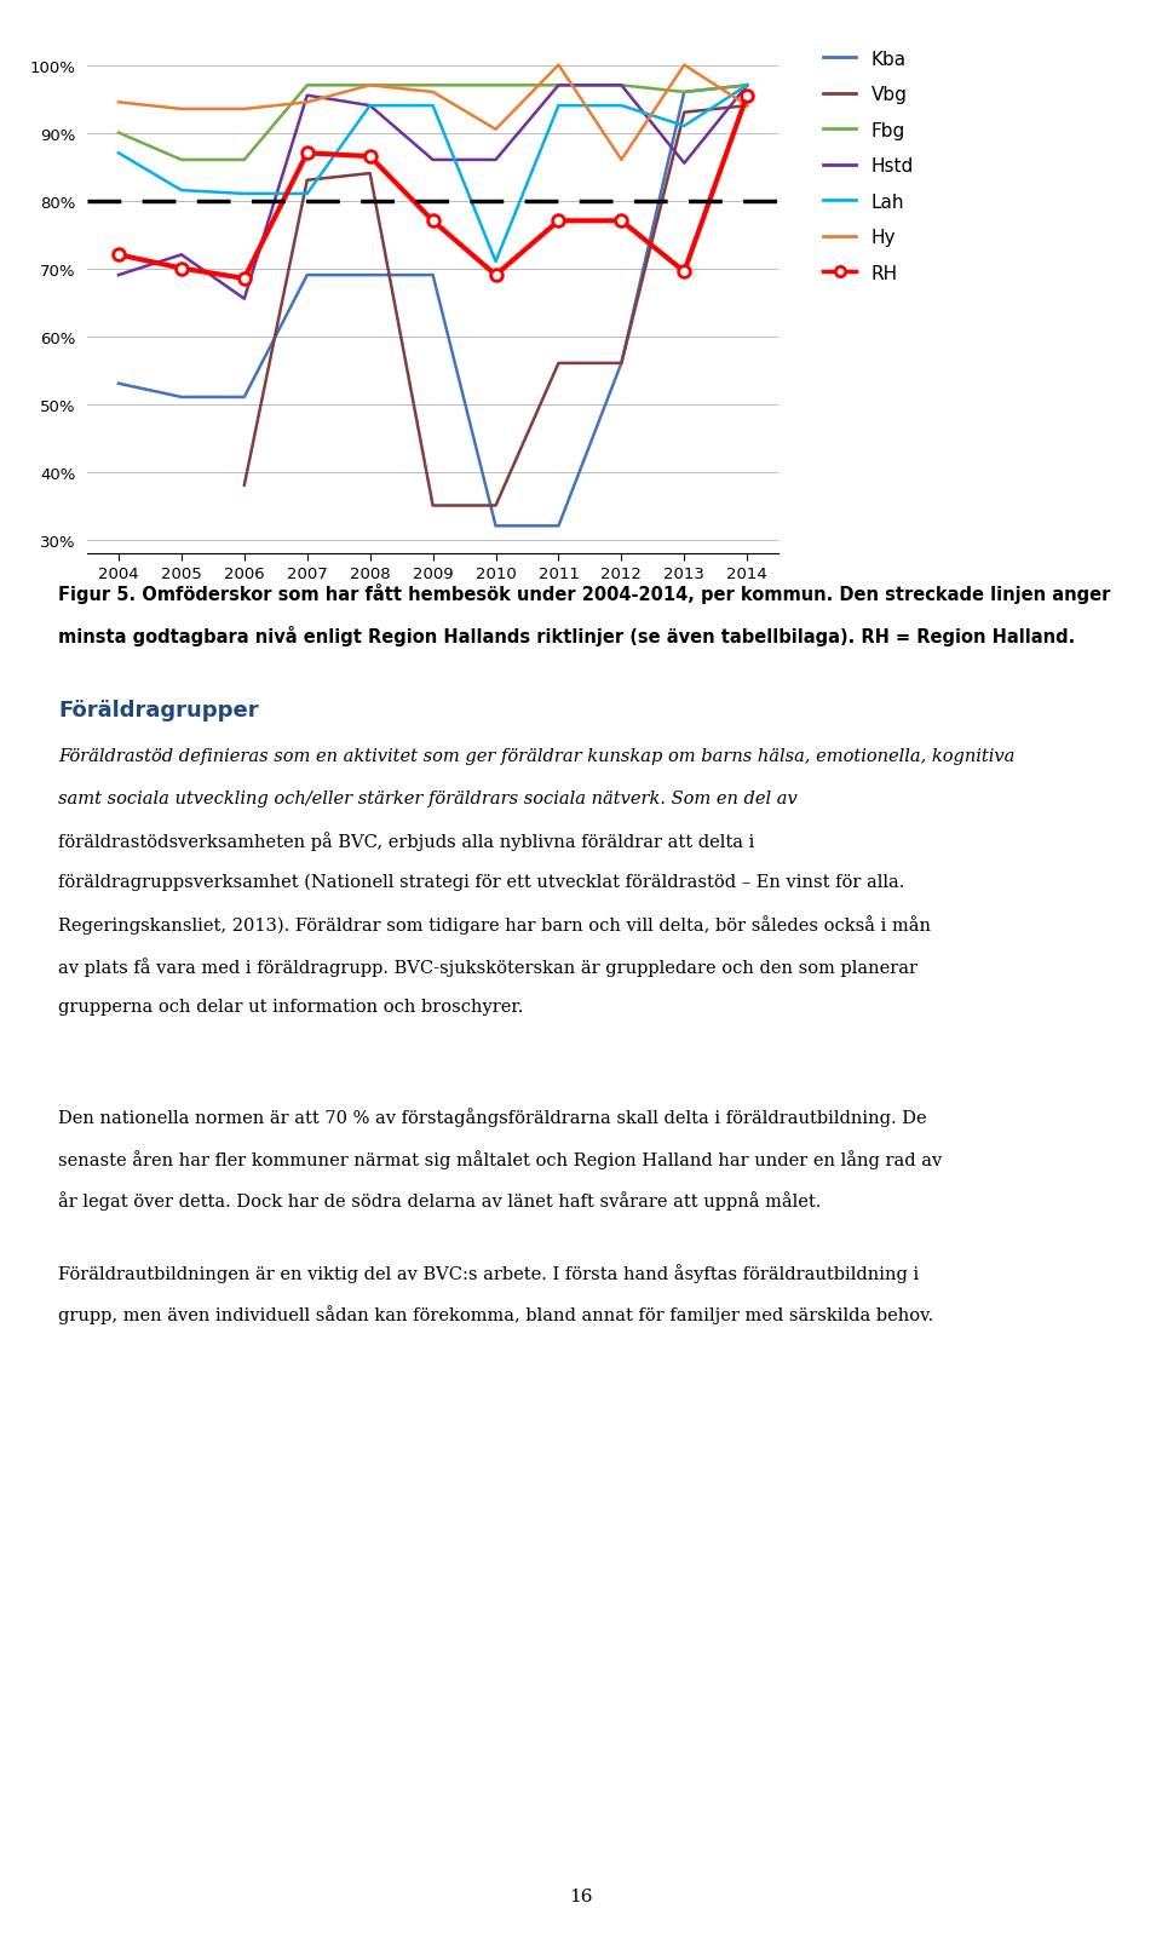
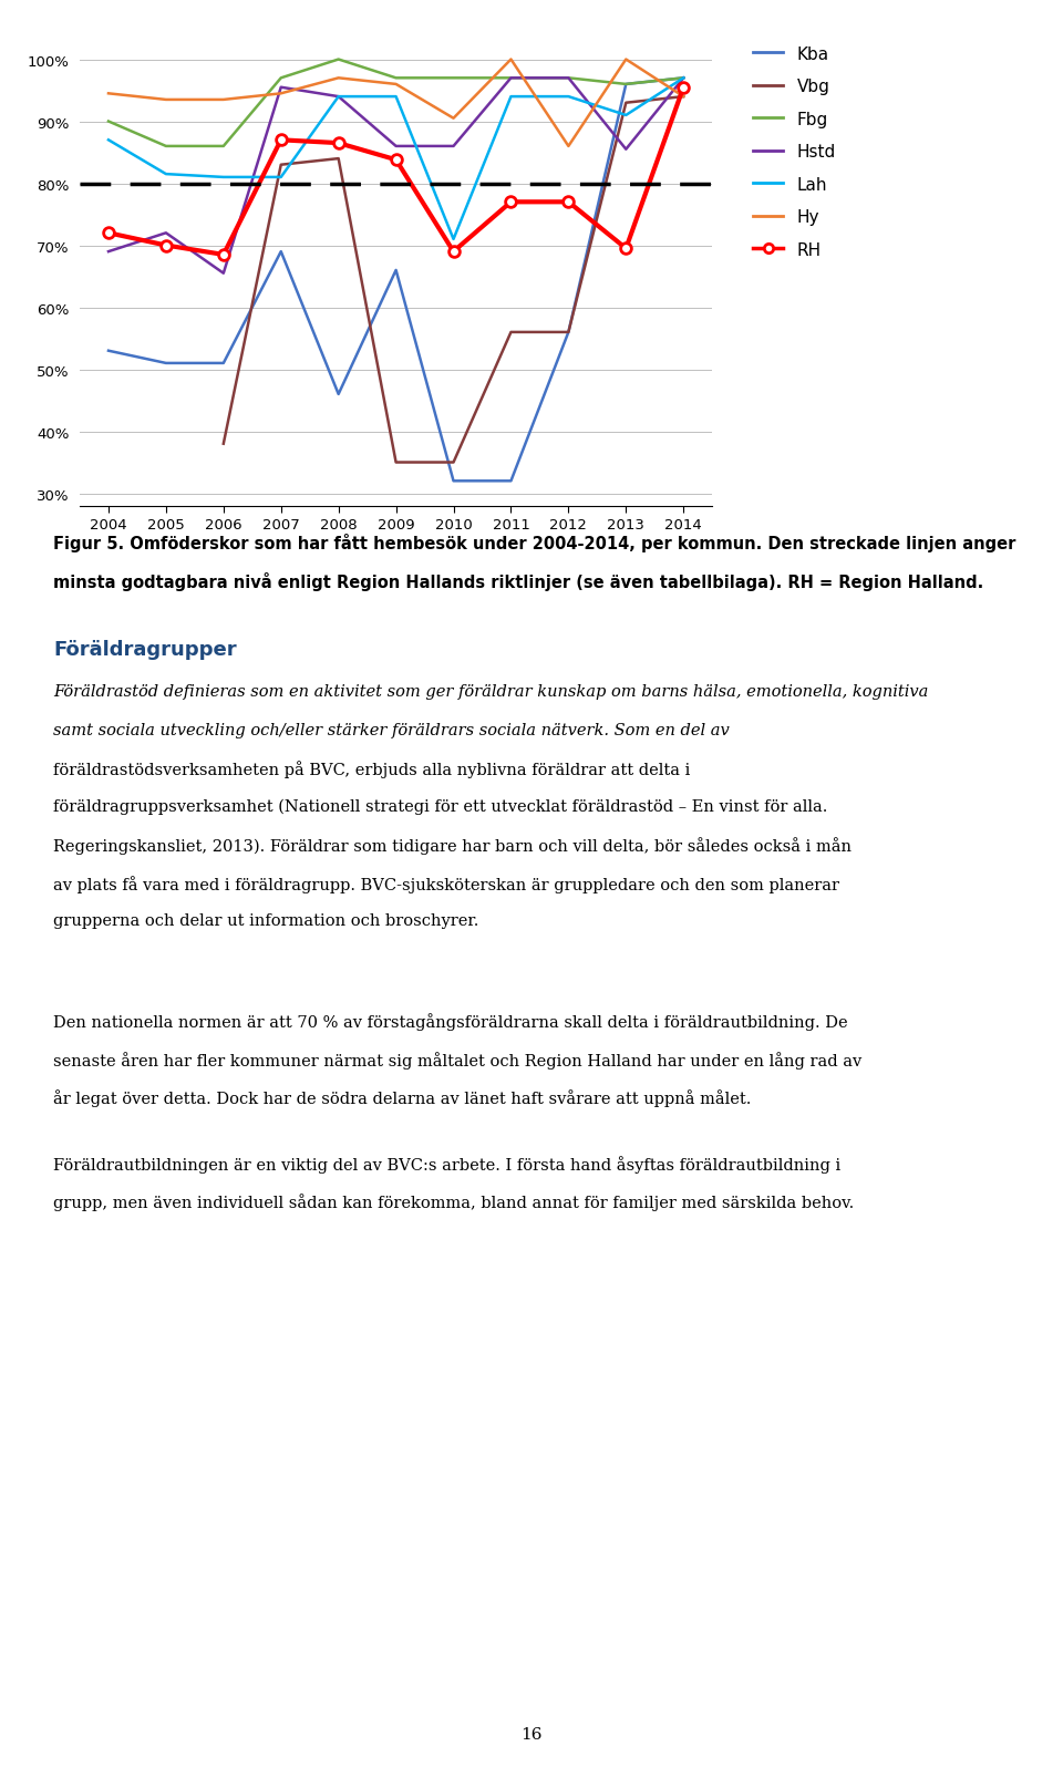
Kba/2008: 69% -> 46%
Fbg/2008: 97% -> 100%
Kba/2009: 69% -> 66%
RH/2009: 77.0% -> 83.8%
